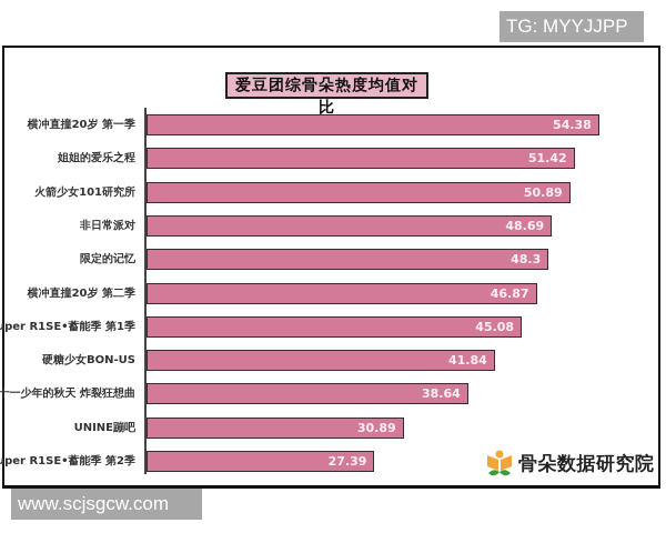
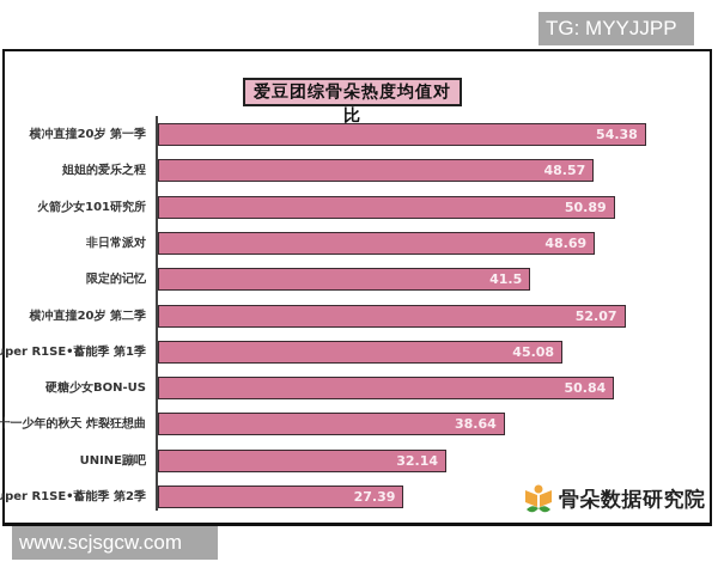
姐姐的爱乐之程: 51.42 -> 48.57
限定的记忆: 48.3 -> 41.5
横冲直撞20岁 第二季: 46.87 -> 52.07
硬糖少女BON-US: 41.84 -> 50.84
UNINE蹦吧: 30.89 -> 32.14
